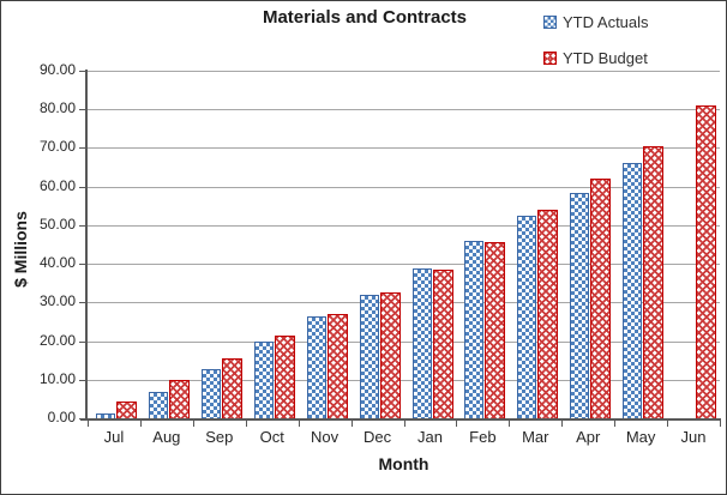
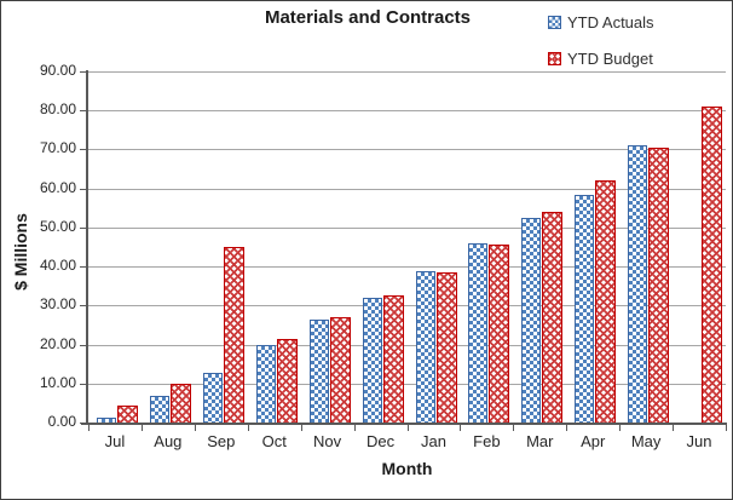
YTD Budget/Sep: 16 -> 45
YTD Actuals/May: 66 -> 71
